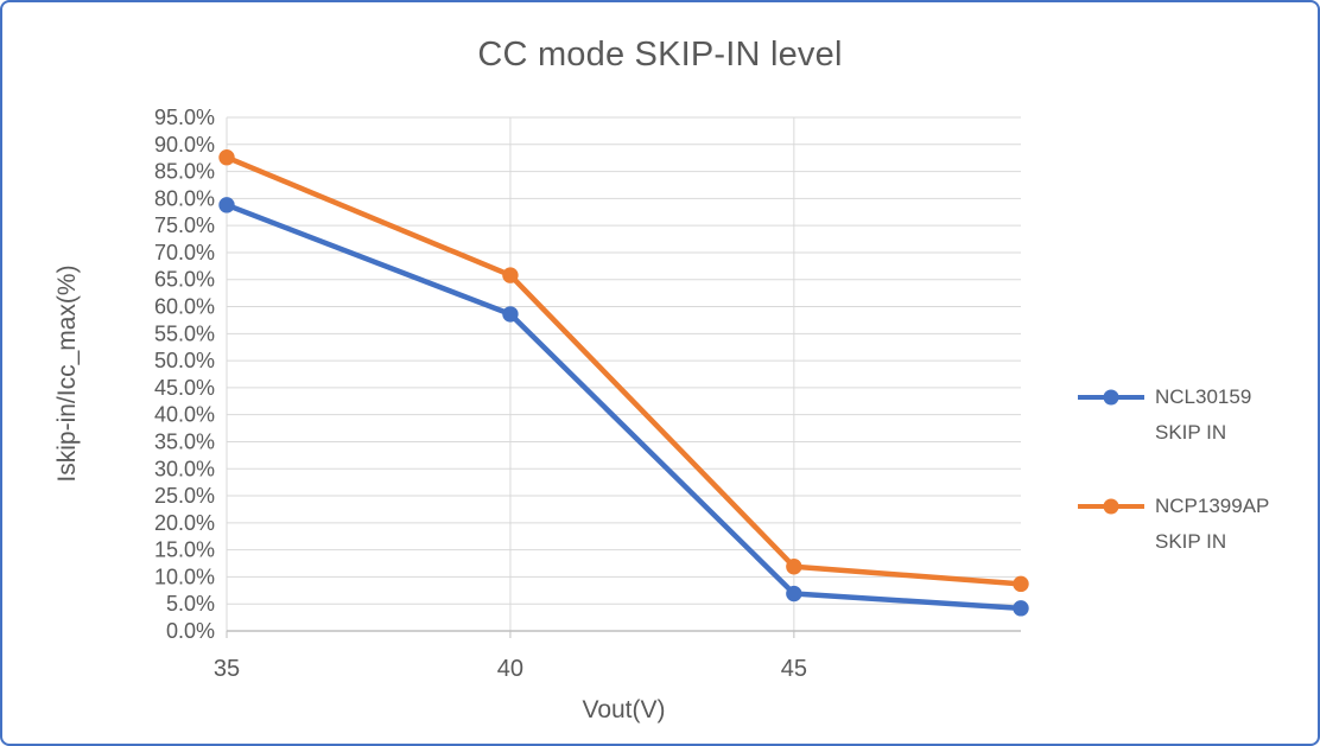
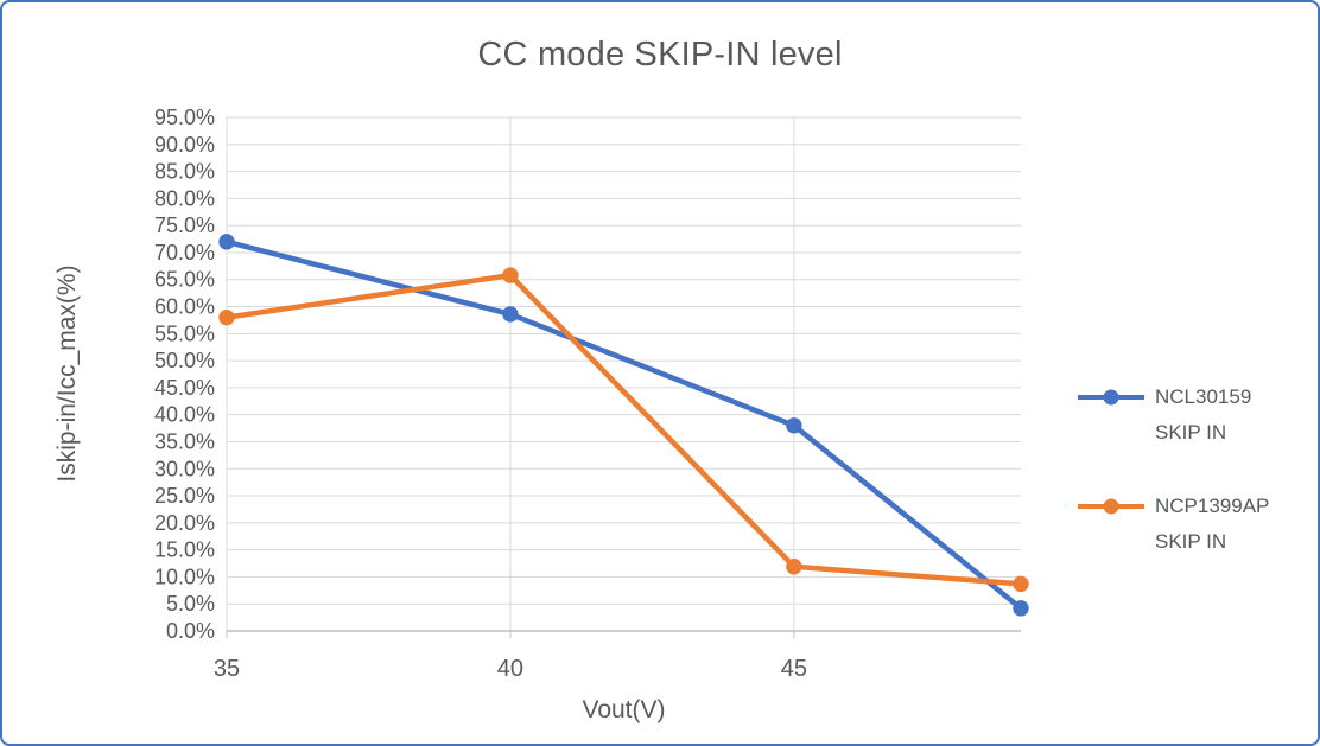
NCL30159 SKIP IN/35: 79% -> 72%
NCP1399AP SKIP IN/35: 88% -> 58%
NCL30159 SKIP IN/45: 7% -> 38%
